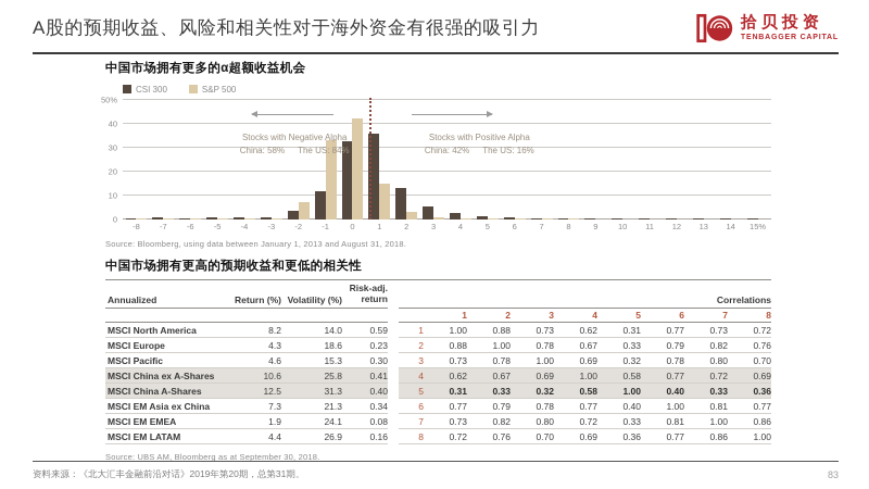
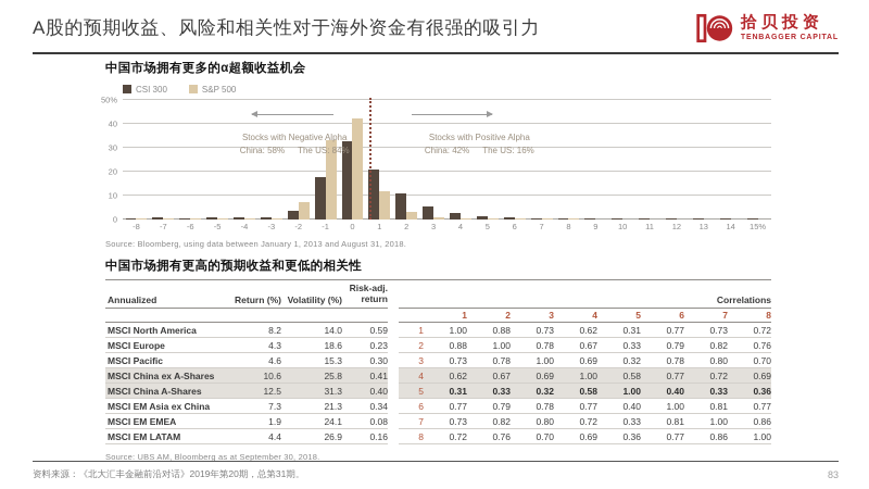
CSI 300/-1: 12% -> 18%
CSI 300/1: 36% -> 21%
S&P 500/1: 15% -> 12%
CSI 300/2: 13% -> 11%
